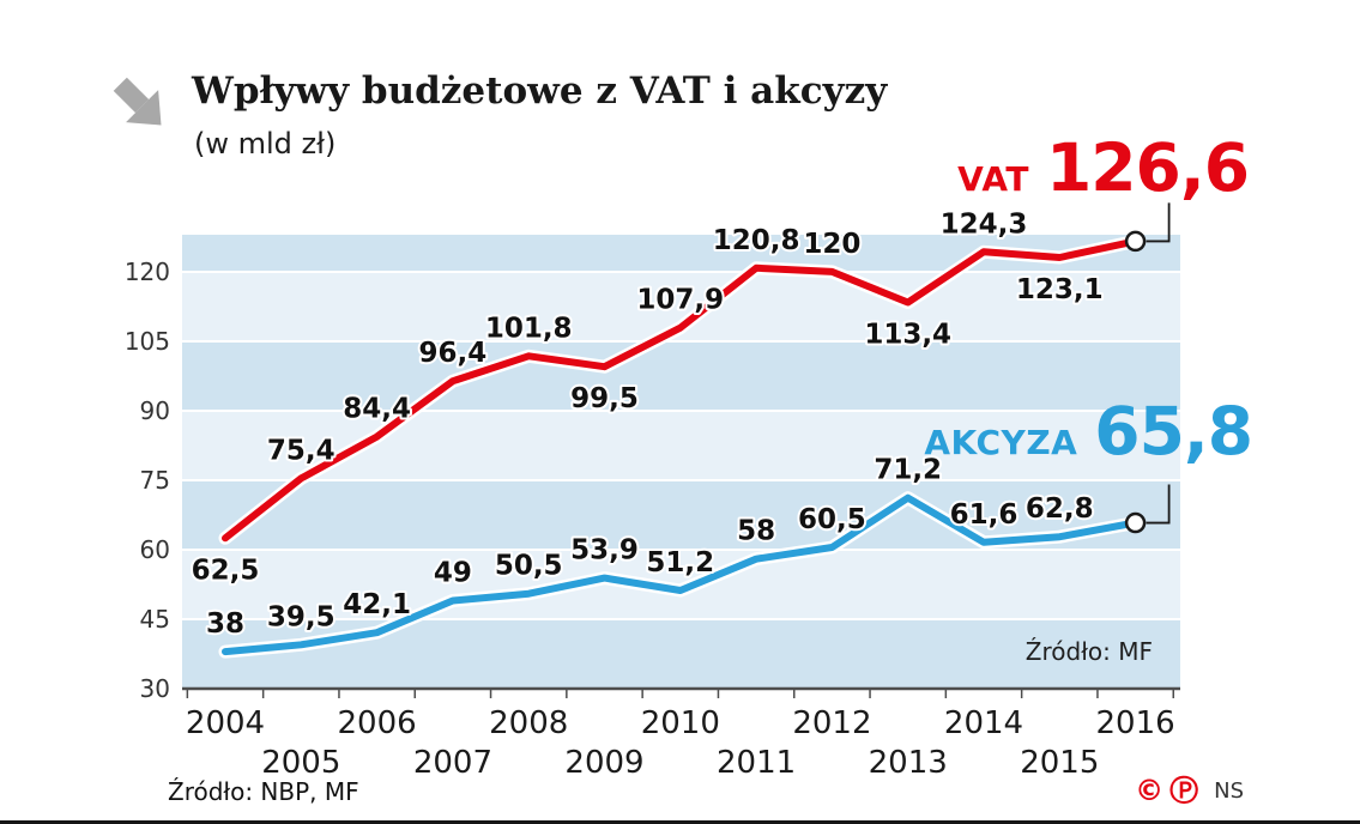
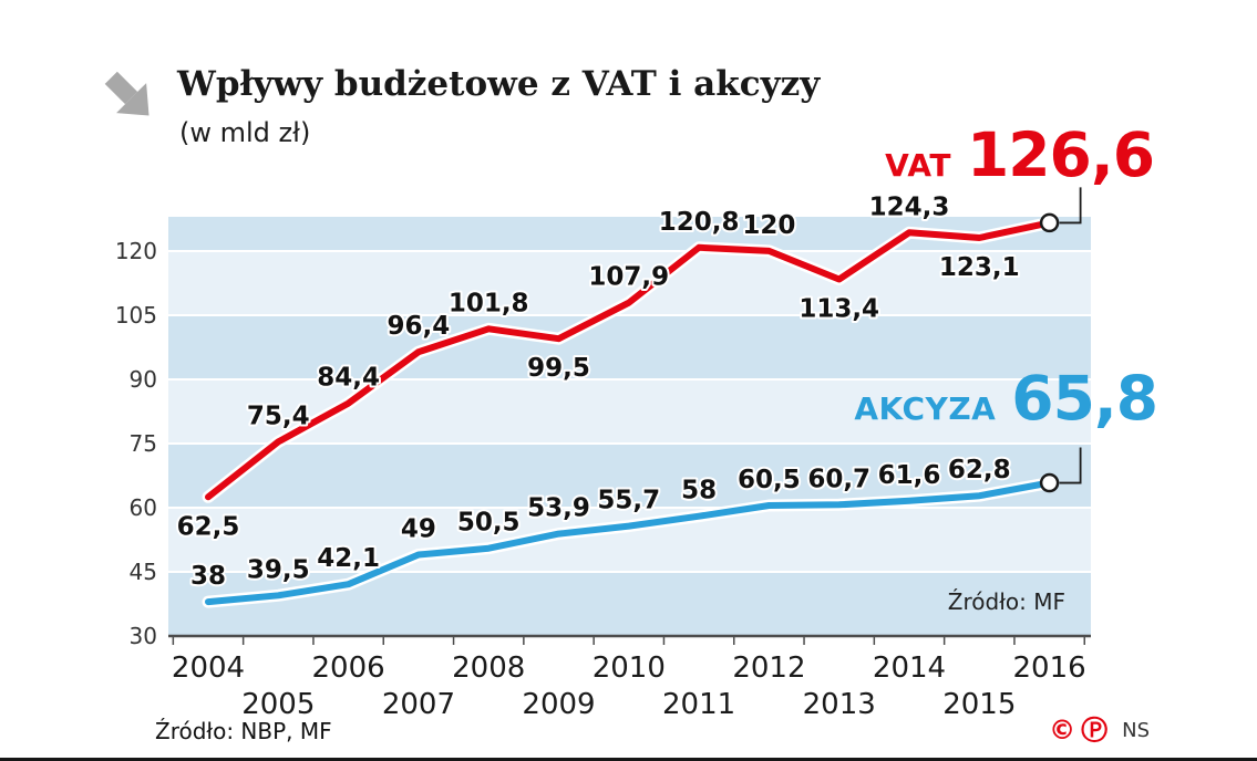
AKCYZA/2010: 51,2 -> 55,7
AKCYZA/2013: 71,2 -> 60,7
